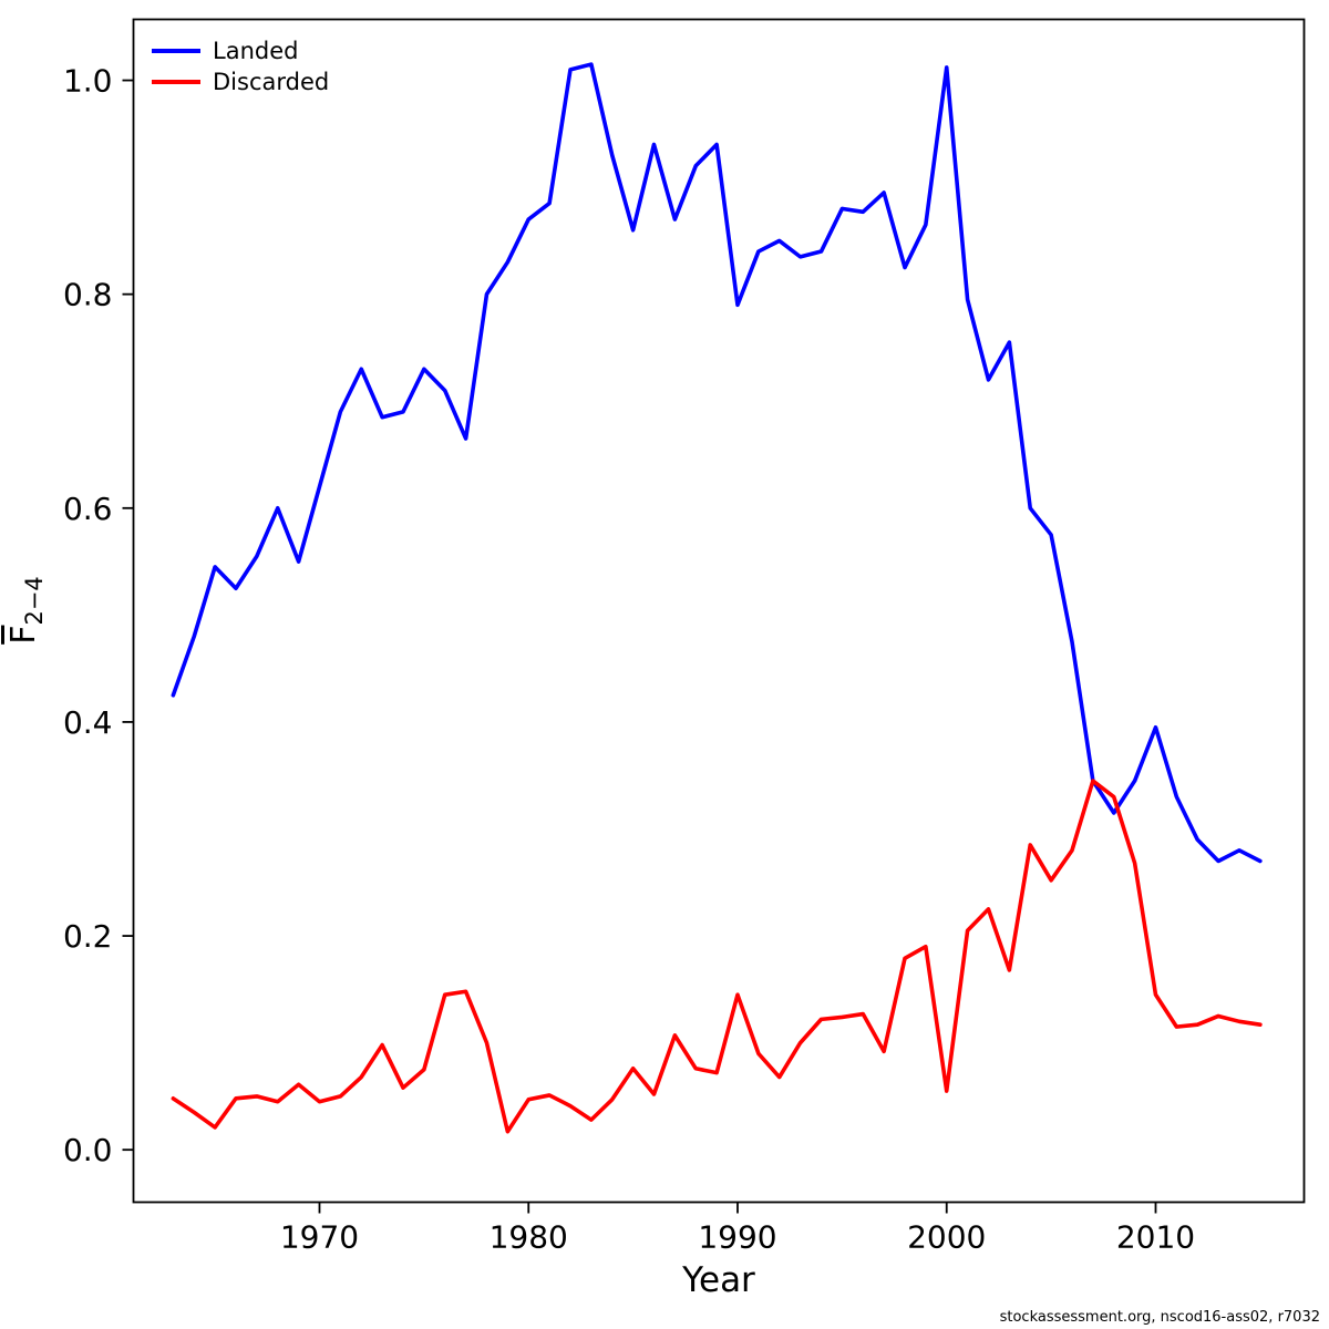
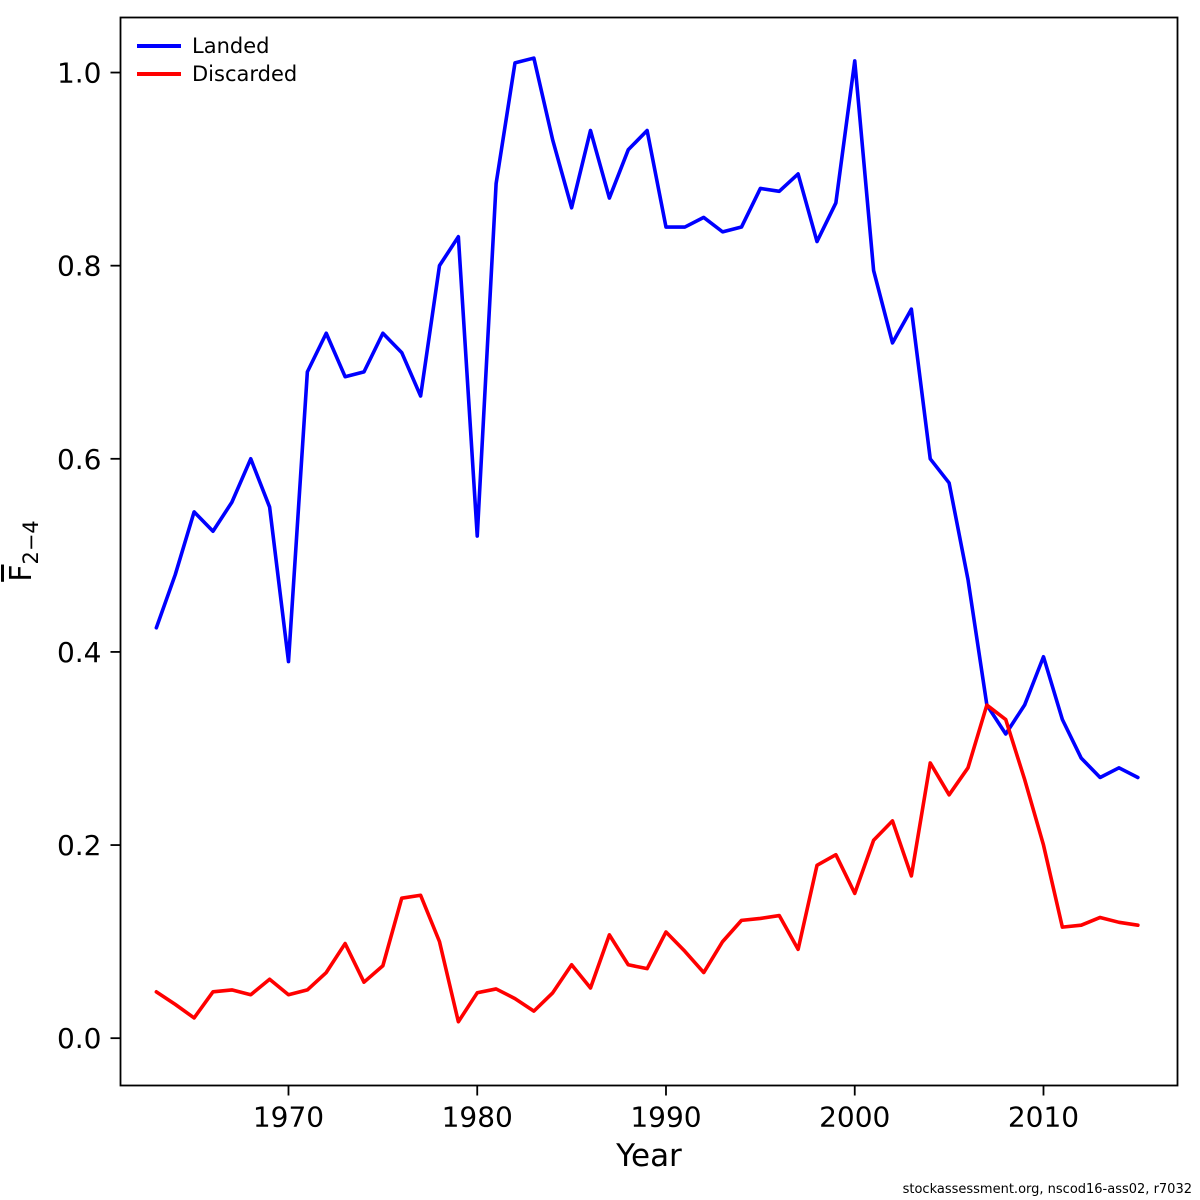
Landed/1970: 0.62 -> 0.39
Landed/1980: 0.87 -> 0.52
Landed/1990: 0.79 -> 0.84
Discarded/1990: 0.14 -> 0.11
Discarded/2000: 0.06 -> 0.15
Discarded/2010: 0.14 -> 0.20
